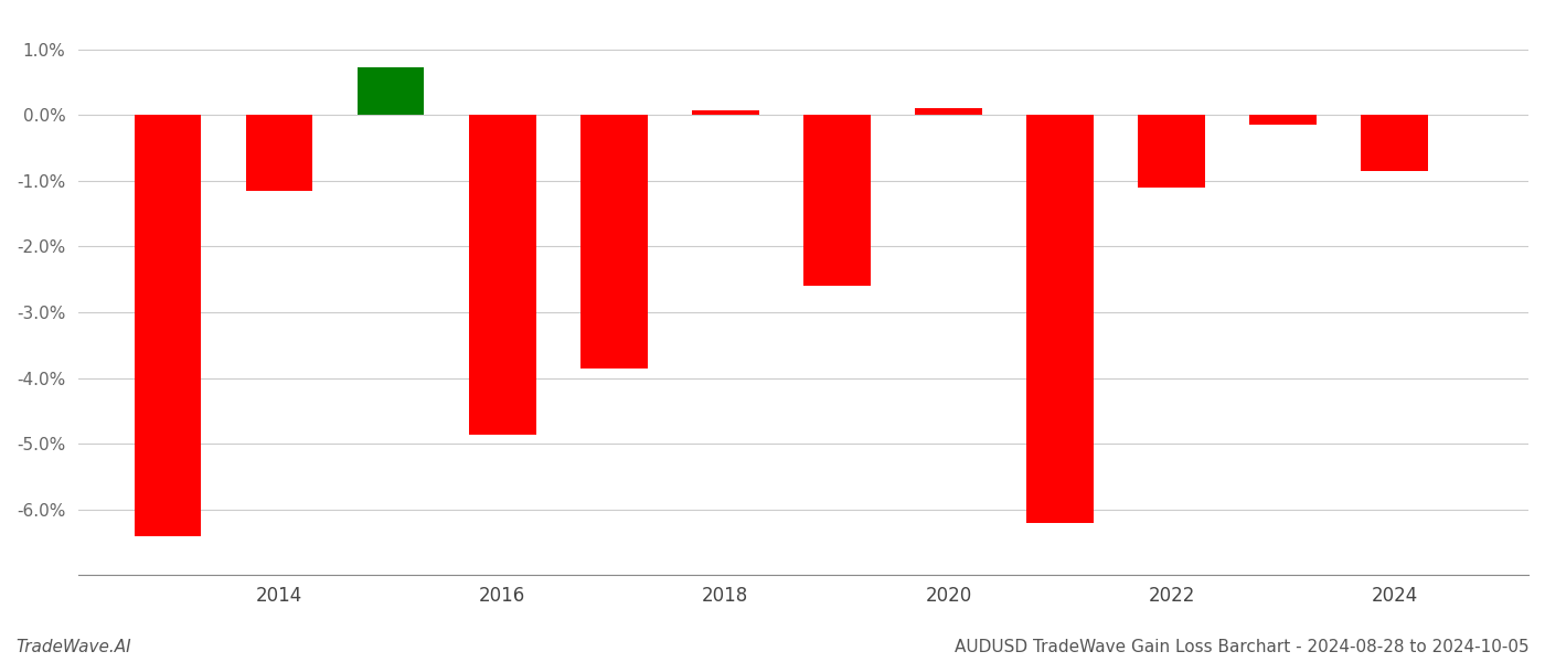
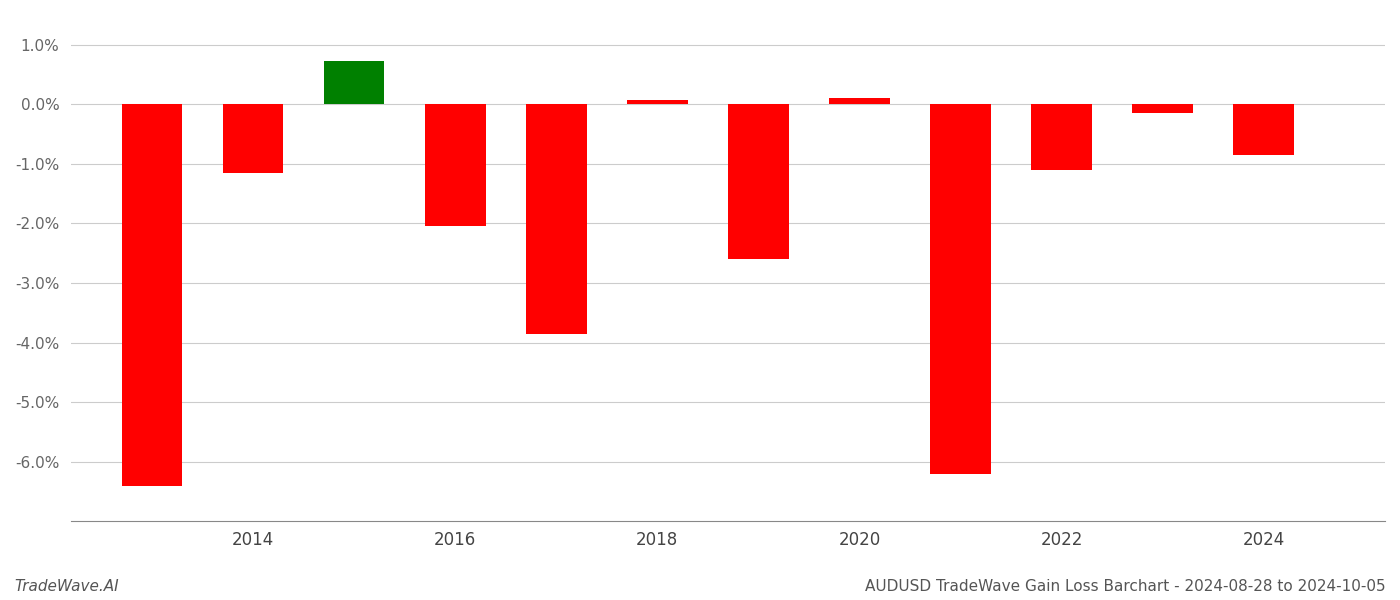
2016: -4.86% -> -2.05%
